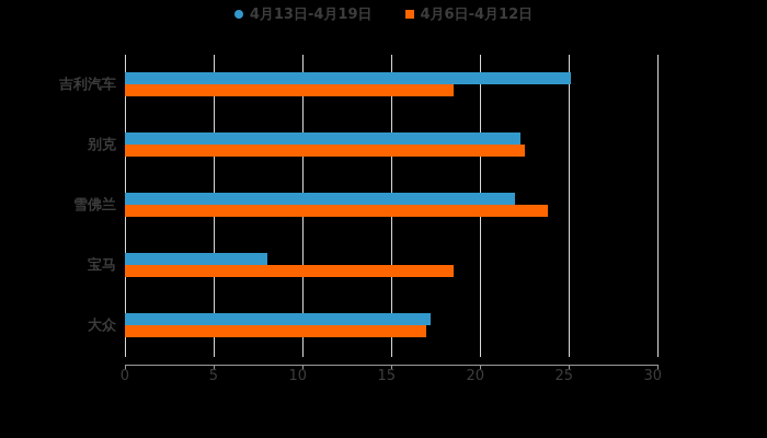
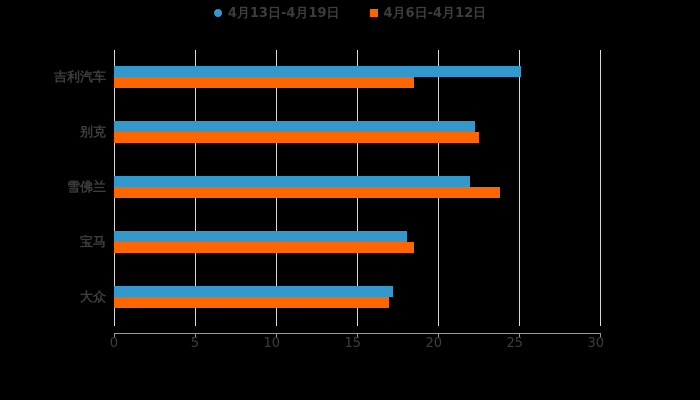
4月13日-4月19日/宝马: 8.0 -> 18.1
